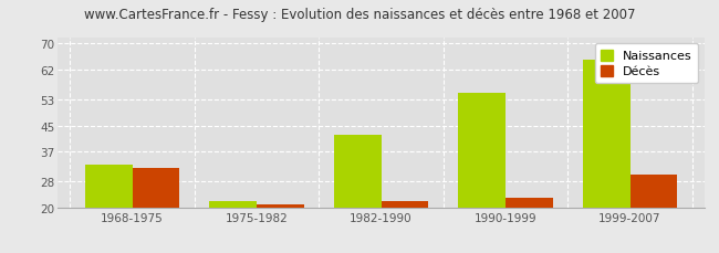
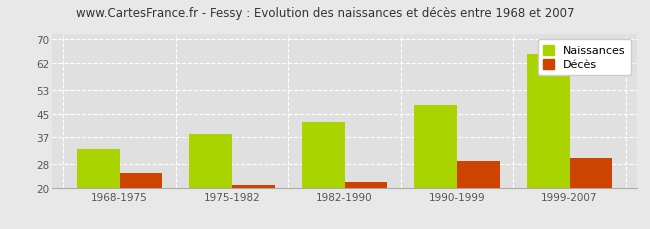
Décès/1968-1975: 32 -> 25
Naissances/1975-1982: 22 -> 38
Naissances/1990-1999: 55 -> 48
Décès/1990-1999: 23 -> 29
